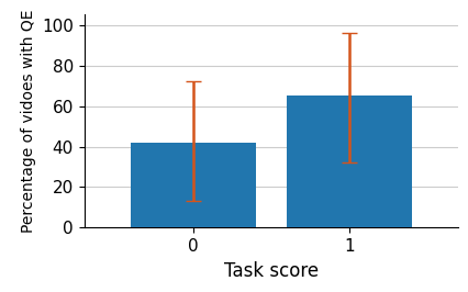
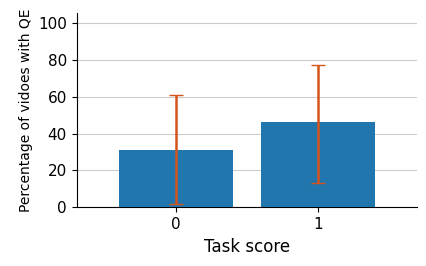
0: 42 -> 31
1: 65 -> 46
